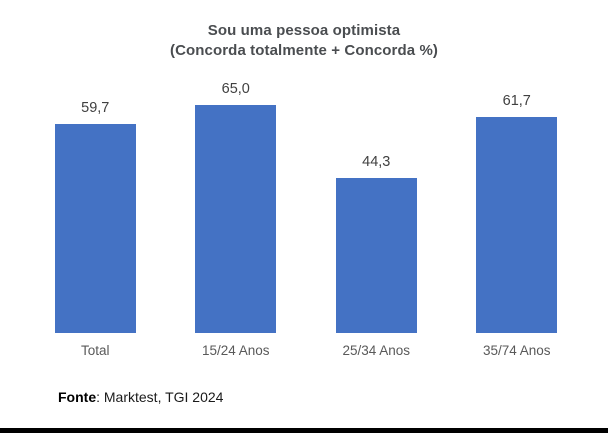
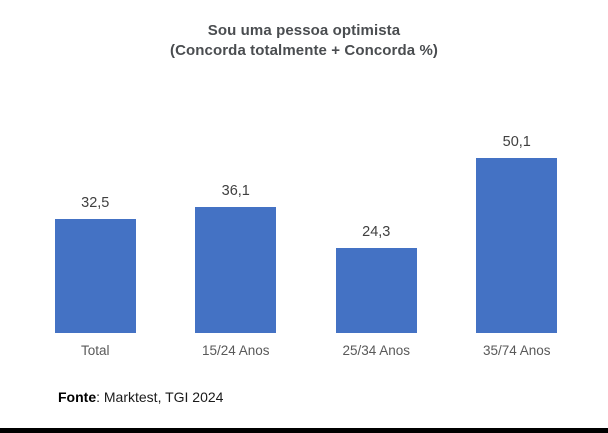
Total: 59,7 -> 32,5
15/24 Anos: 65,0 -> 36,1
25/34 Anos: 44,3 -> 24,3
35/74 Anos: 61,7 -> 50,1
